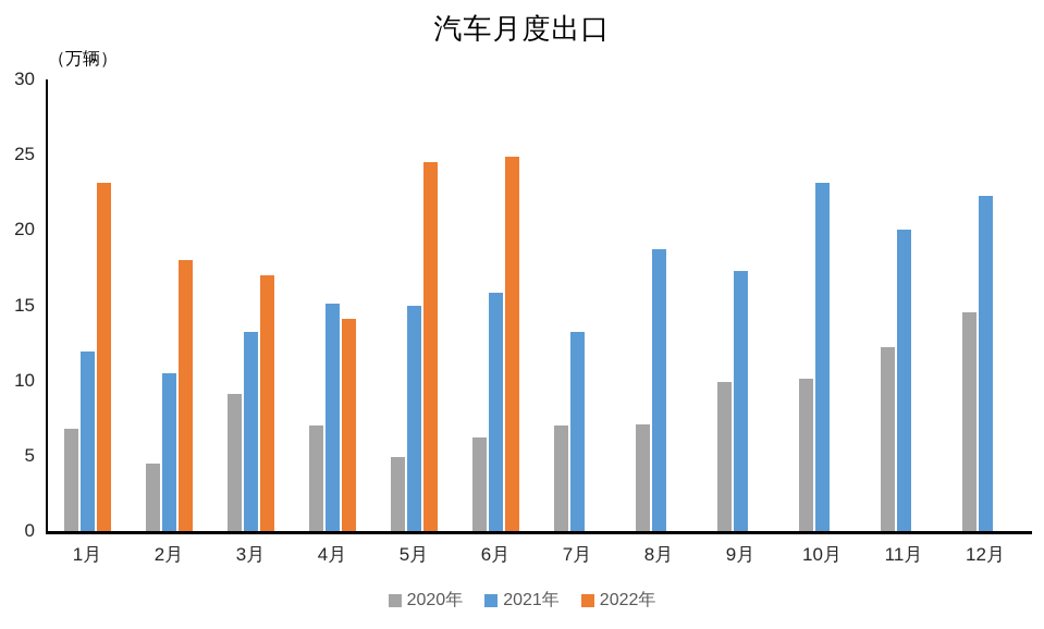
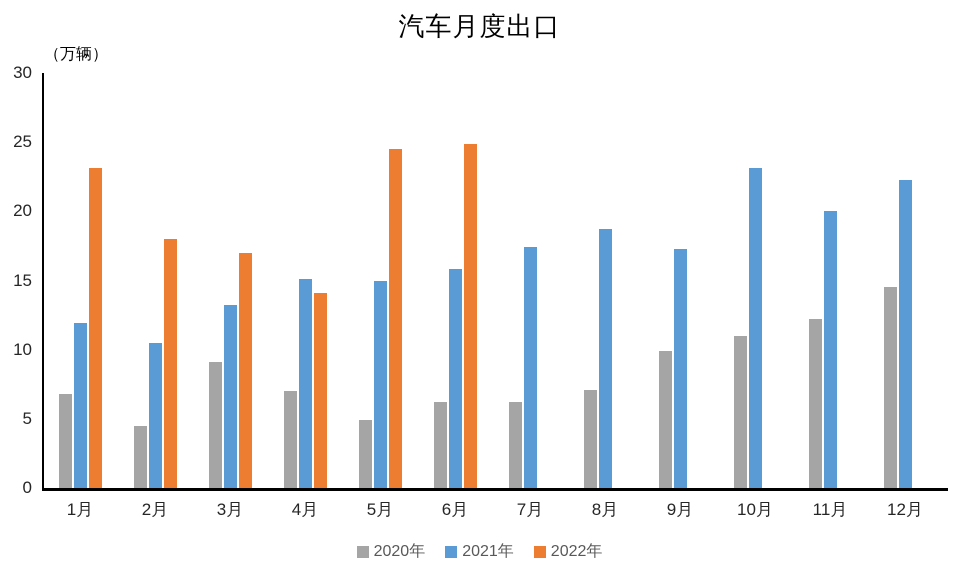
2020年/7月: 7.0 -> 6.2
2021年/7月: 13.2 -> 17.4
2020年/10月: 10.1 -> 11.0
